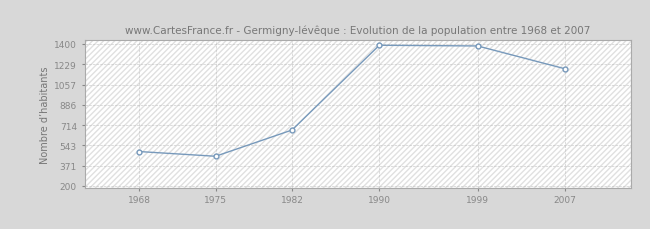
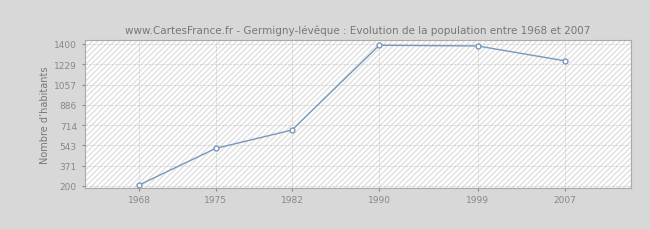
1968: 490 -> 210
1975: 450 -> 520
2007: 1190 -> 1260
